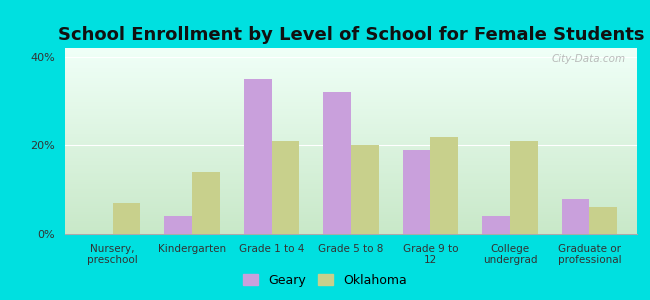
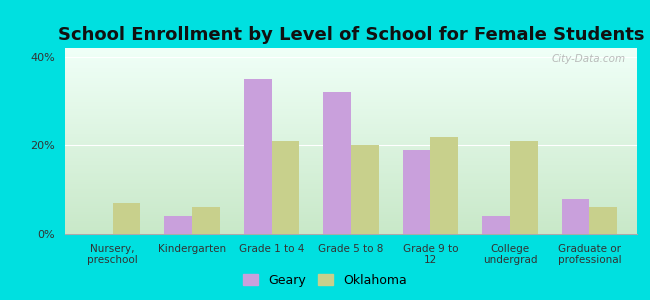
Oklahoma/Kindergarten: 14% -> 6%
